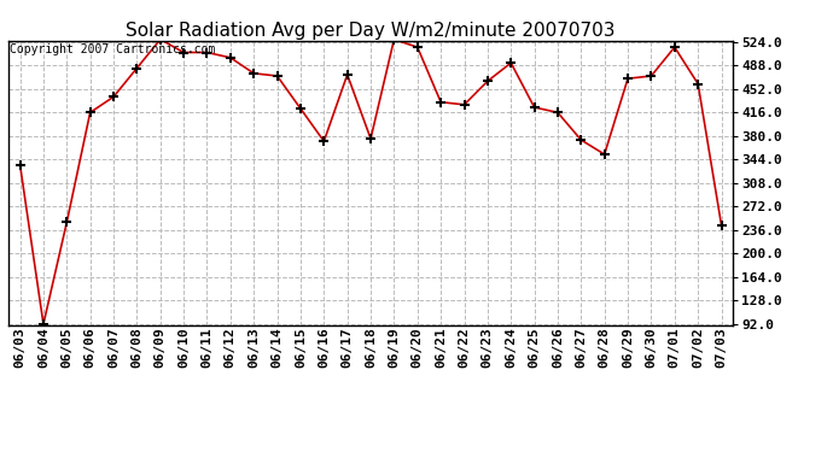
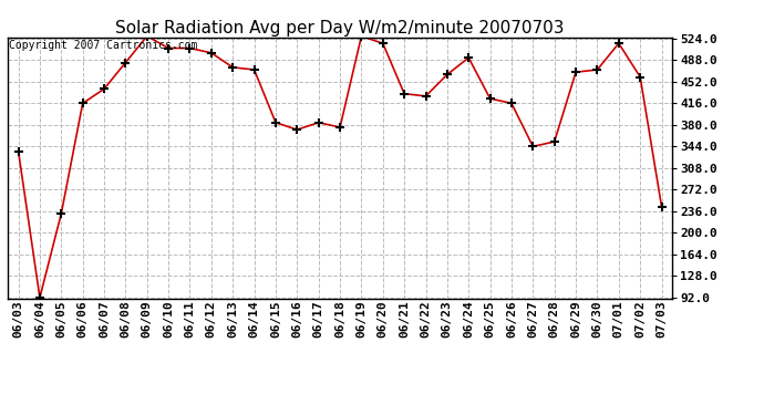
06/05: 248 -> 232
06/15: 422 -> 384
06/17: 474 -> 384
06/27: 374 -> 344
